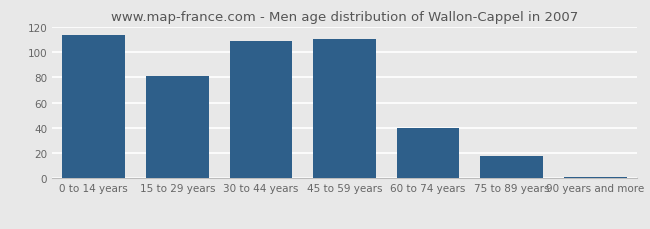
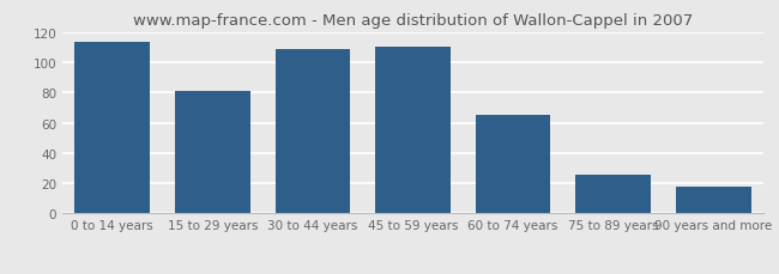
60 to 74 years: 40 -> 65
75 to 89 years: 18 -> 26
90 years and more: 1 -> 18
